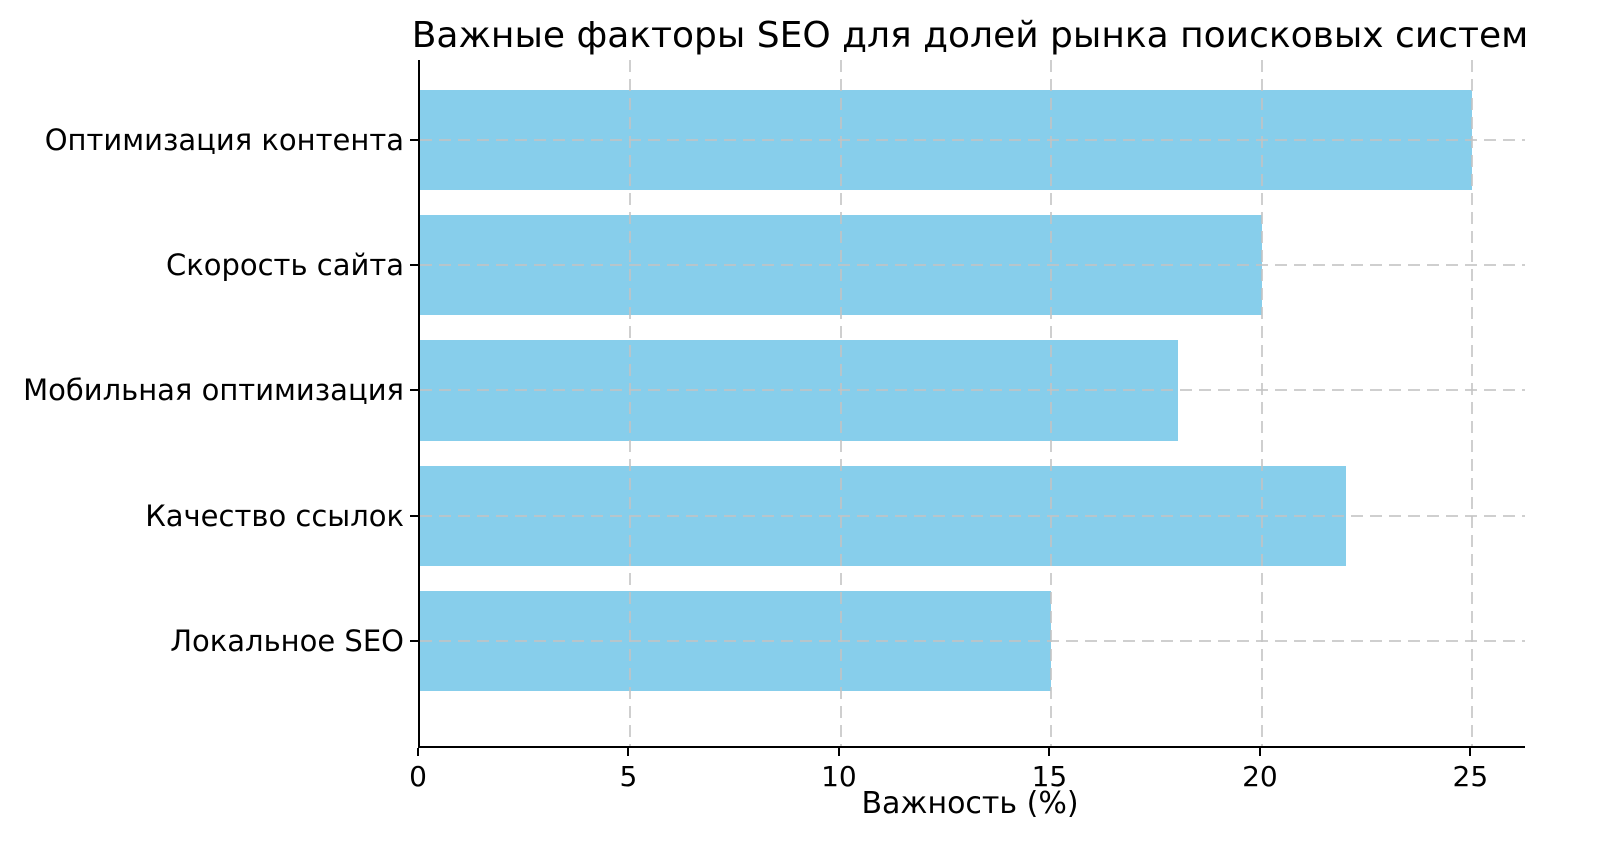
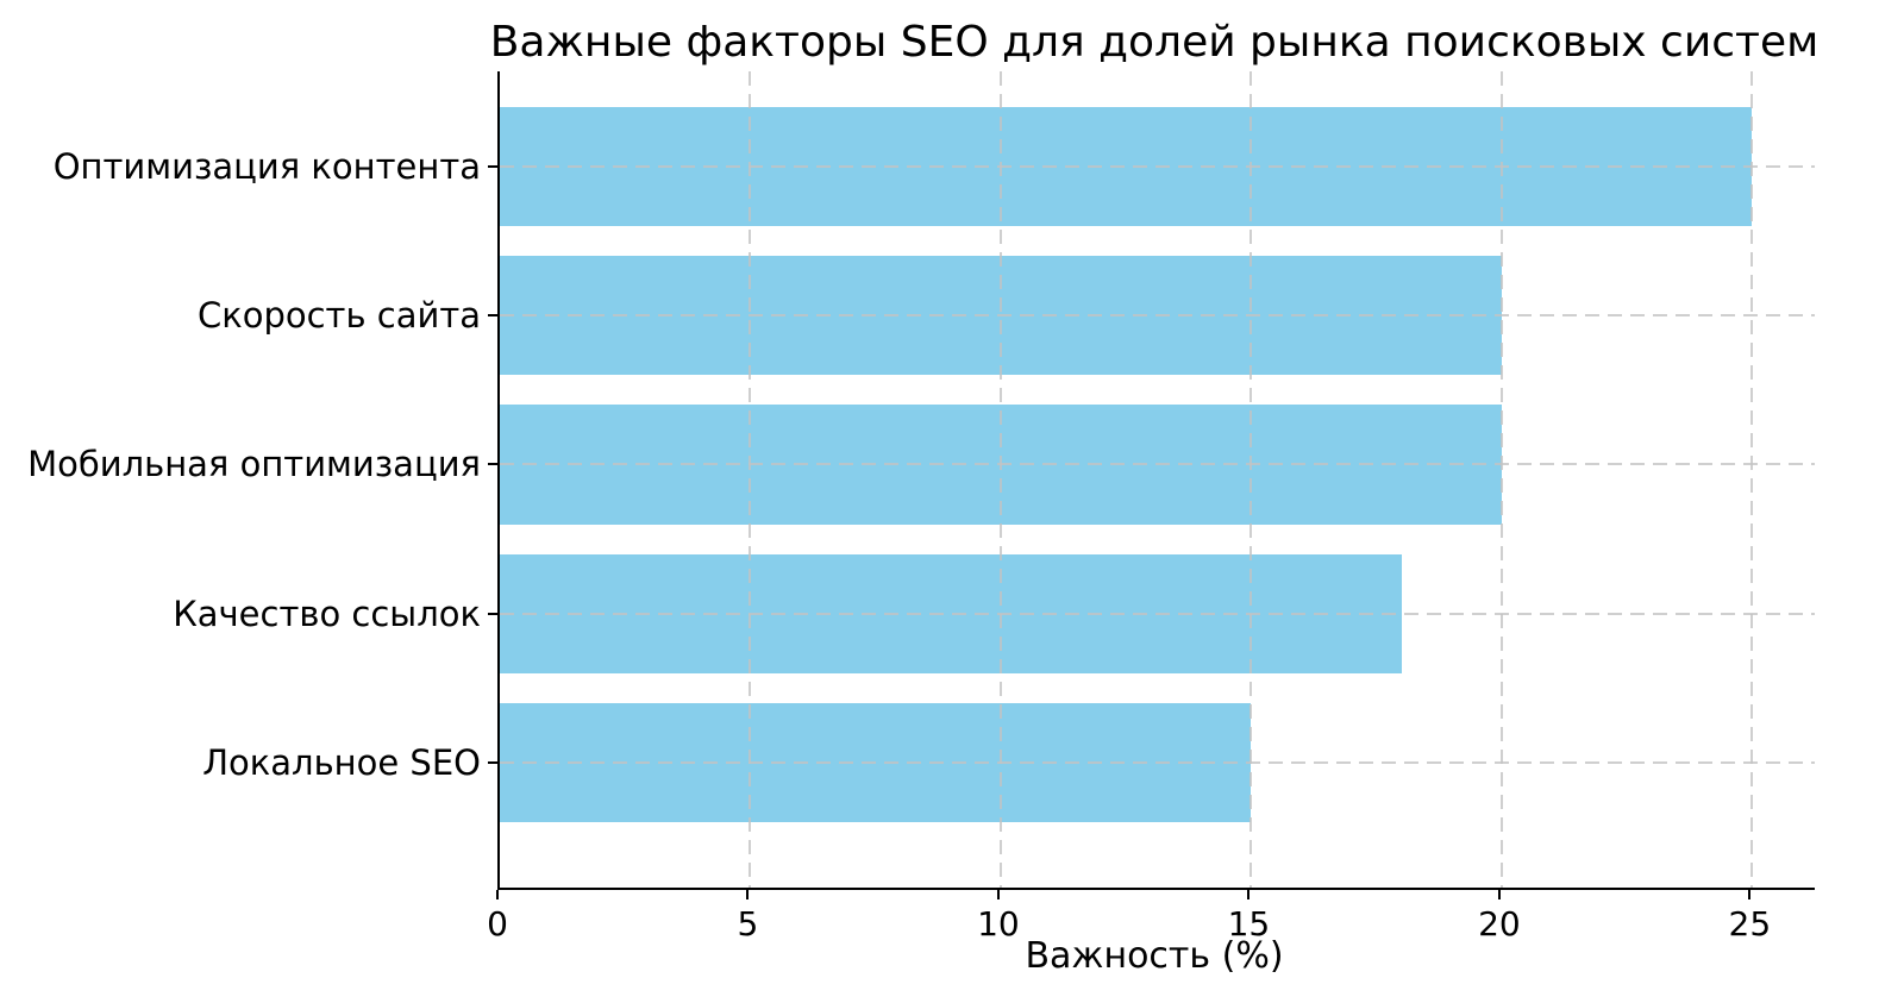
Мобильная оптимизация: 18 -> 20
Качество ссылок: 22 -> 18
